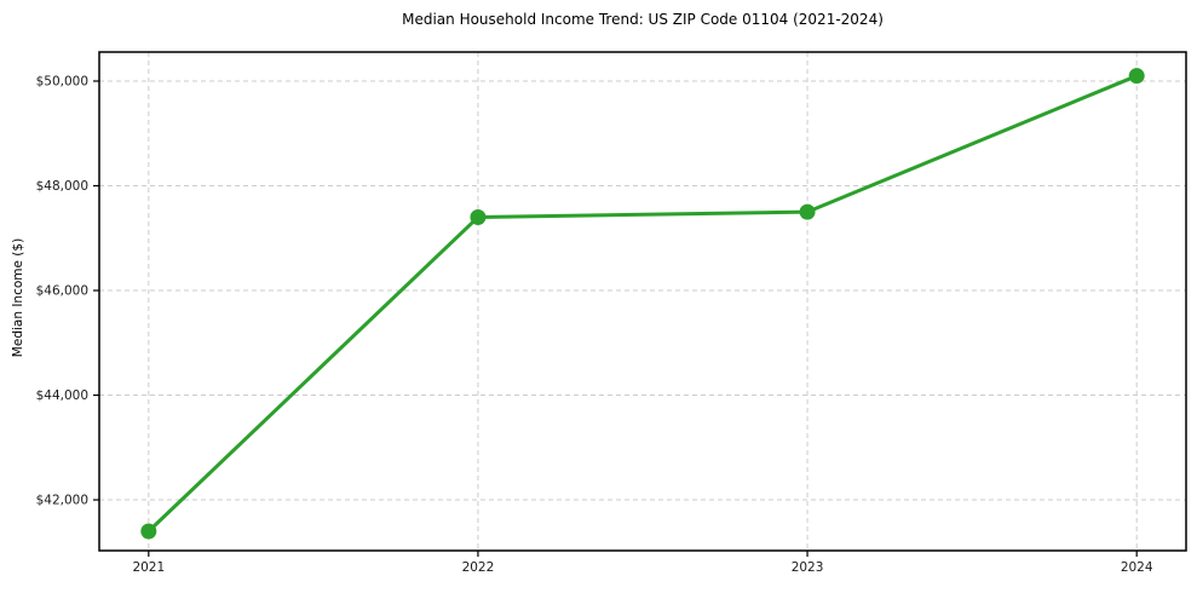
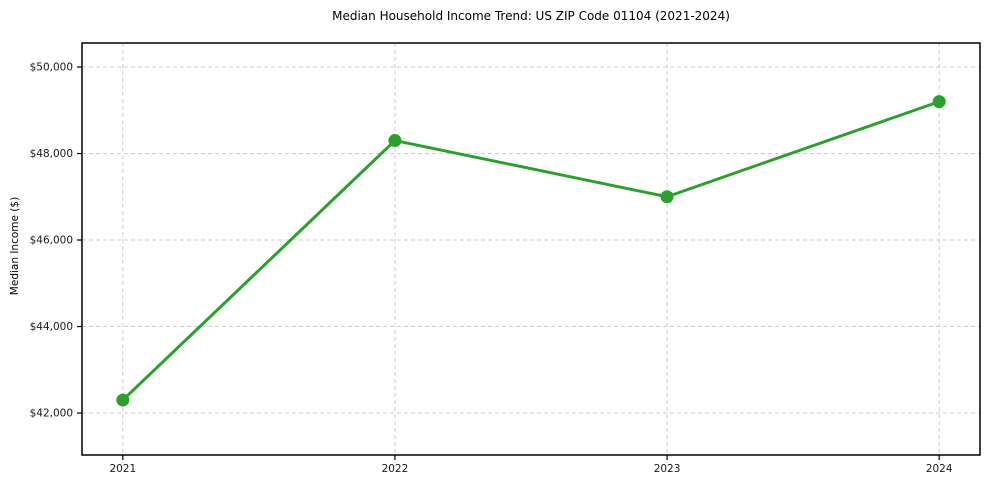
2021: $41400 -> $42300
2022: $47400 -> $48300
2023: $47500 -> $47000
2024: $50100 -> $49200
